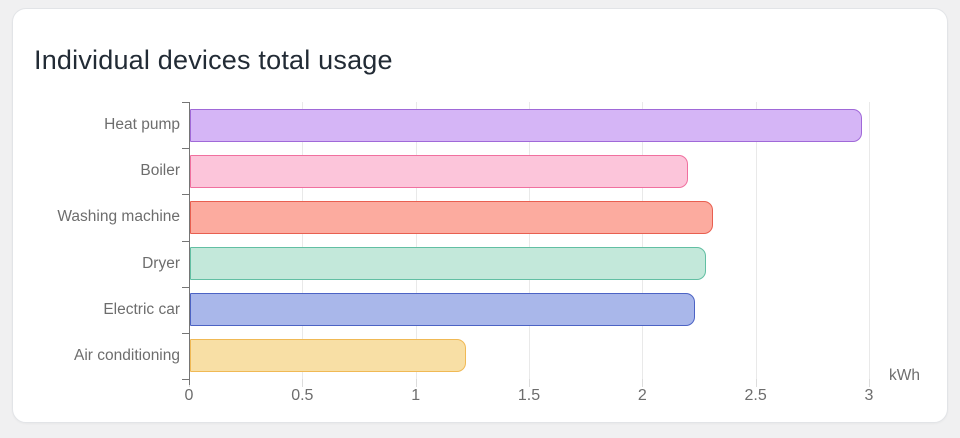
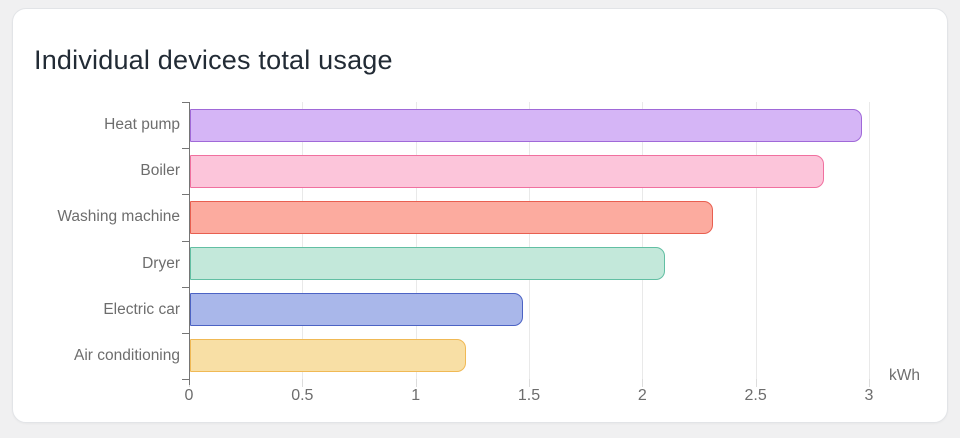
Boiler: 2.20 -> 2.80
Dryer: 2.28 -> 2.10
Electric car: 2.23 -> 1.47
